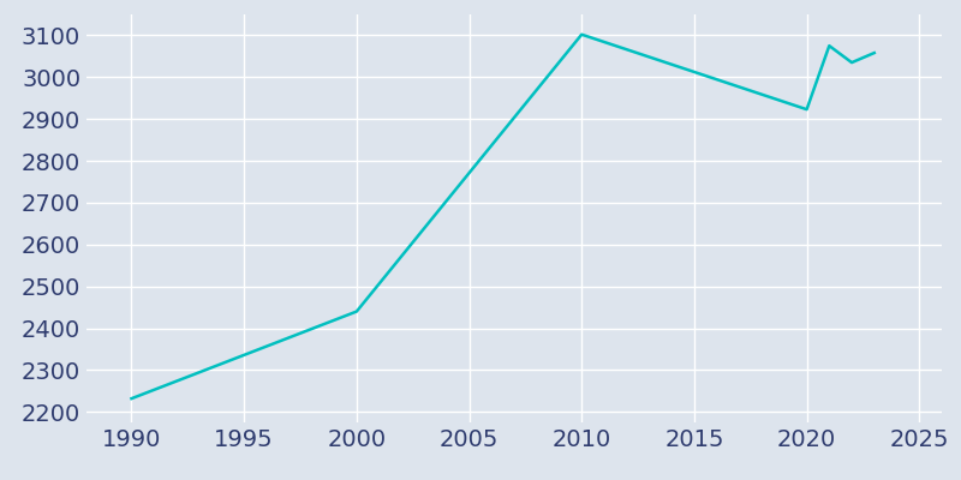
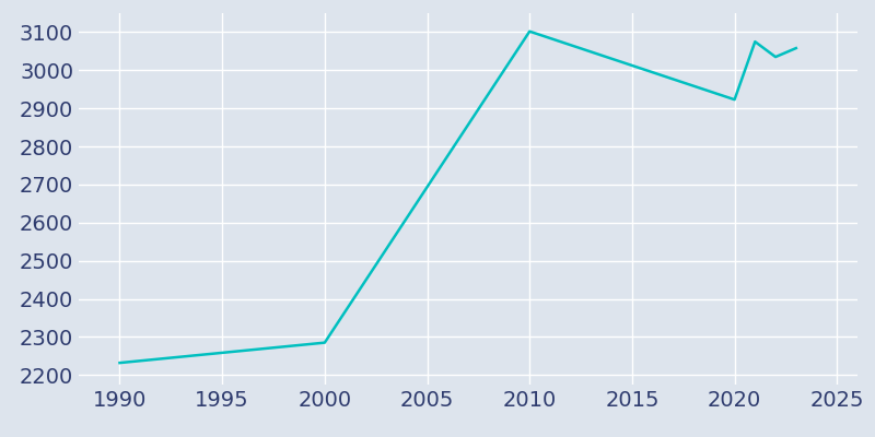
2000: 2440 -> 2285
